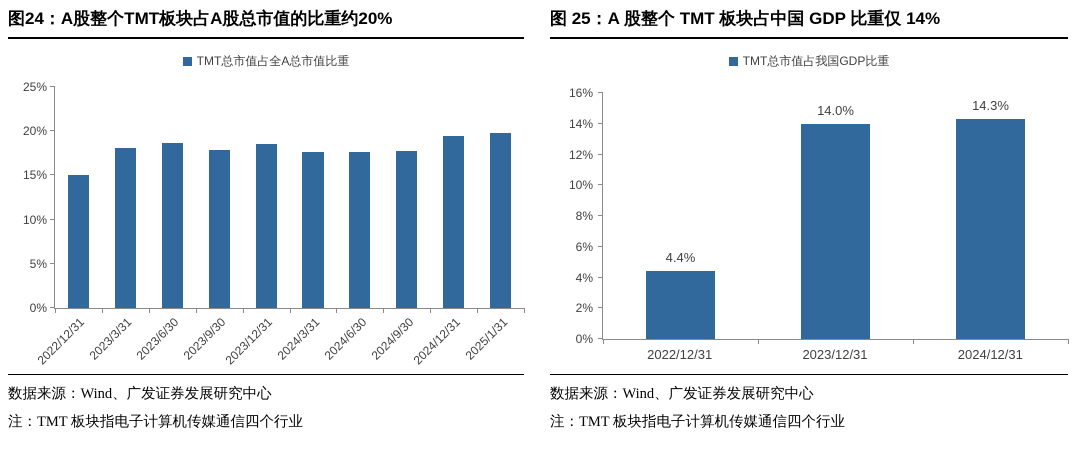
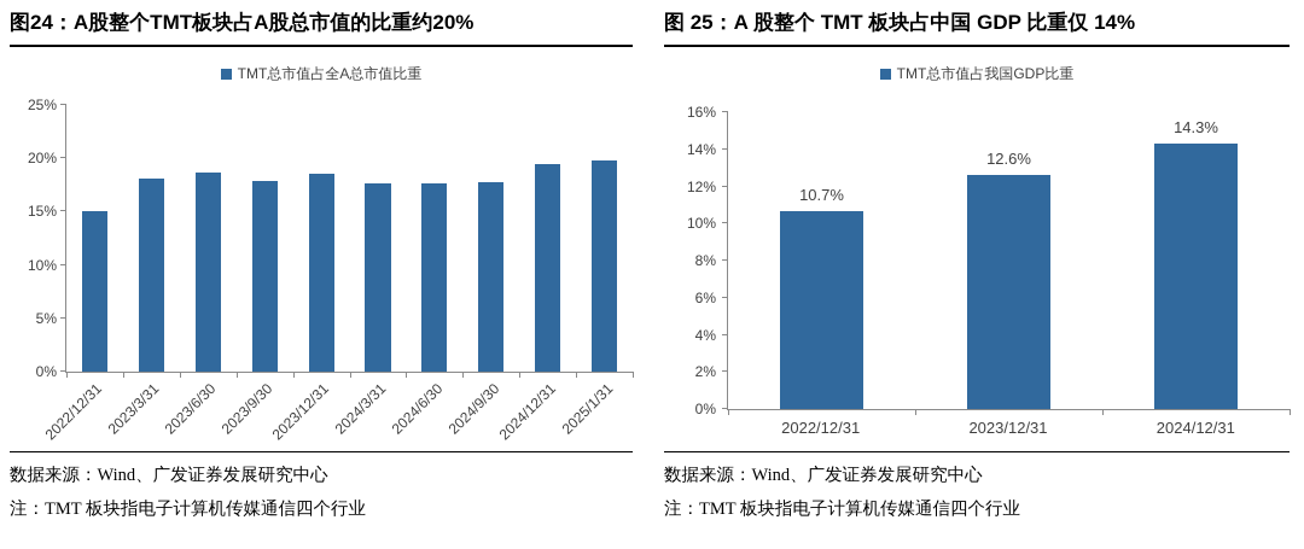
图 25：A 股整个 TMT 板块占中国 GDP 比重仅 14%/2022/12/31: 4.4% -> 10.7%
图 25：A 股整个 TMT 板块占中国 GDP 比重仅 14%/2023/12/31: 14.0% -> 12.6%
